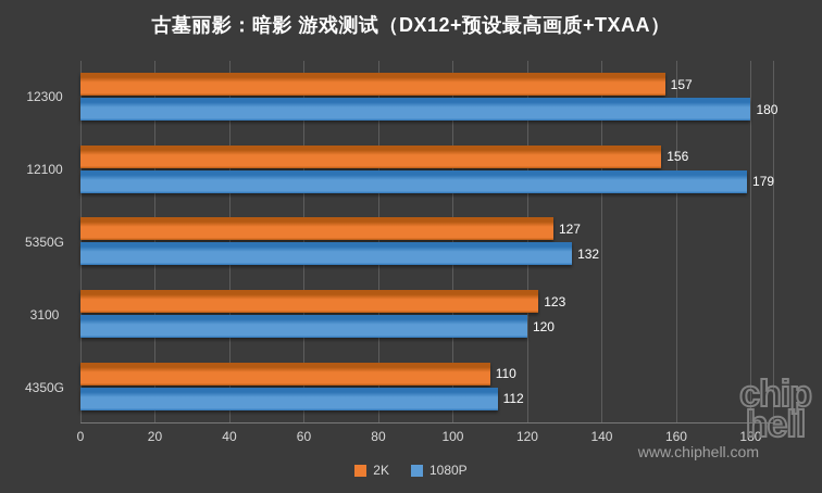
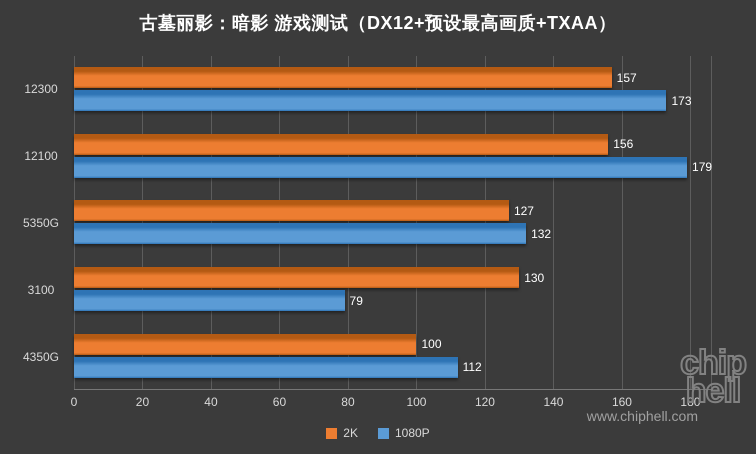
1080P/12300: 180 -> 173
2K/3100: 123 -> 130
1080P/3100: 120 -> 79
2K/4350G: 110 -> 100
